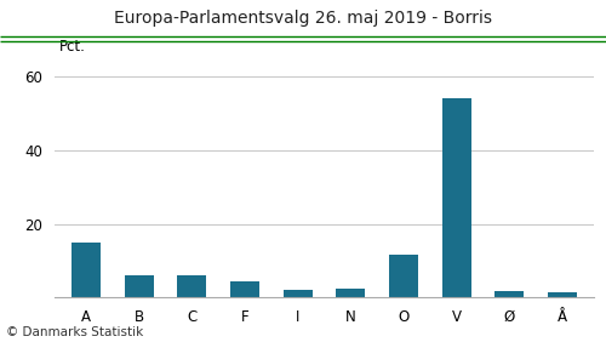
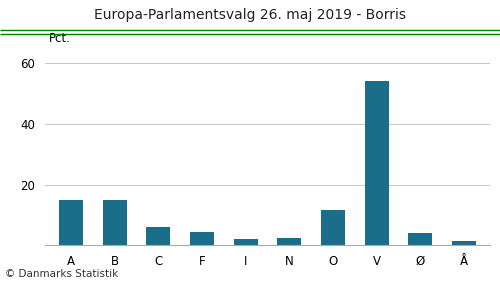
B: 6.0 -> 15.0
Ø: 1.8 -> 4.0
